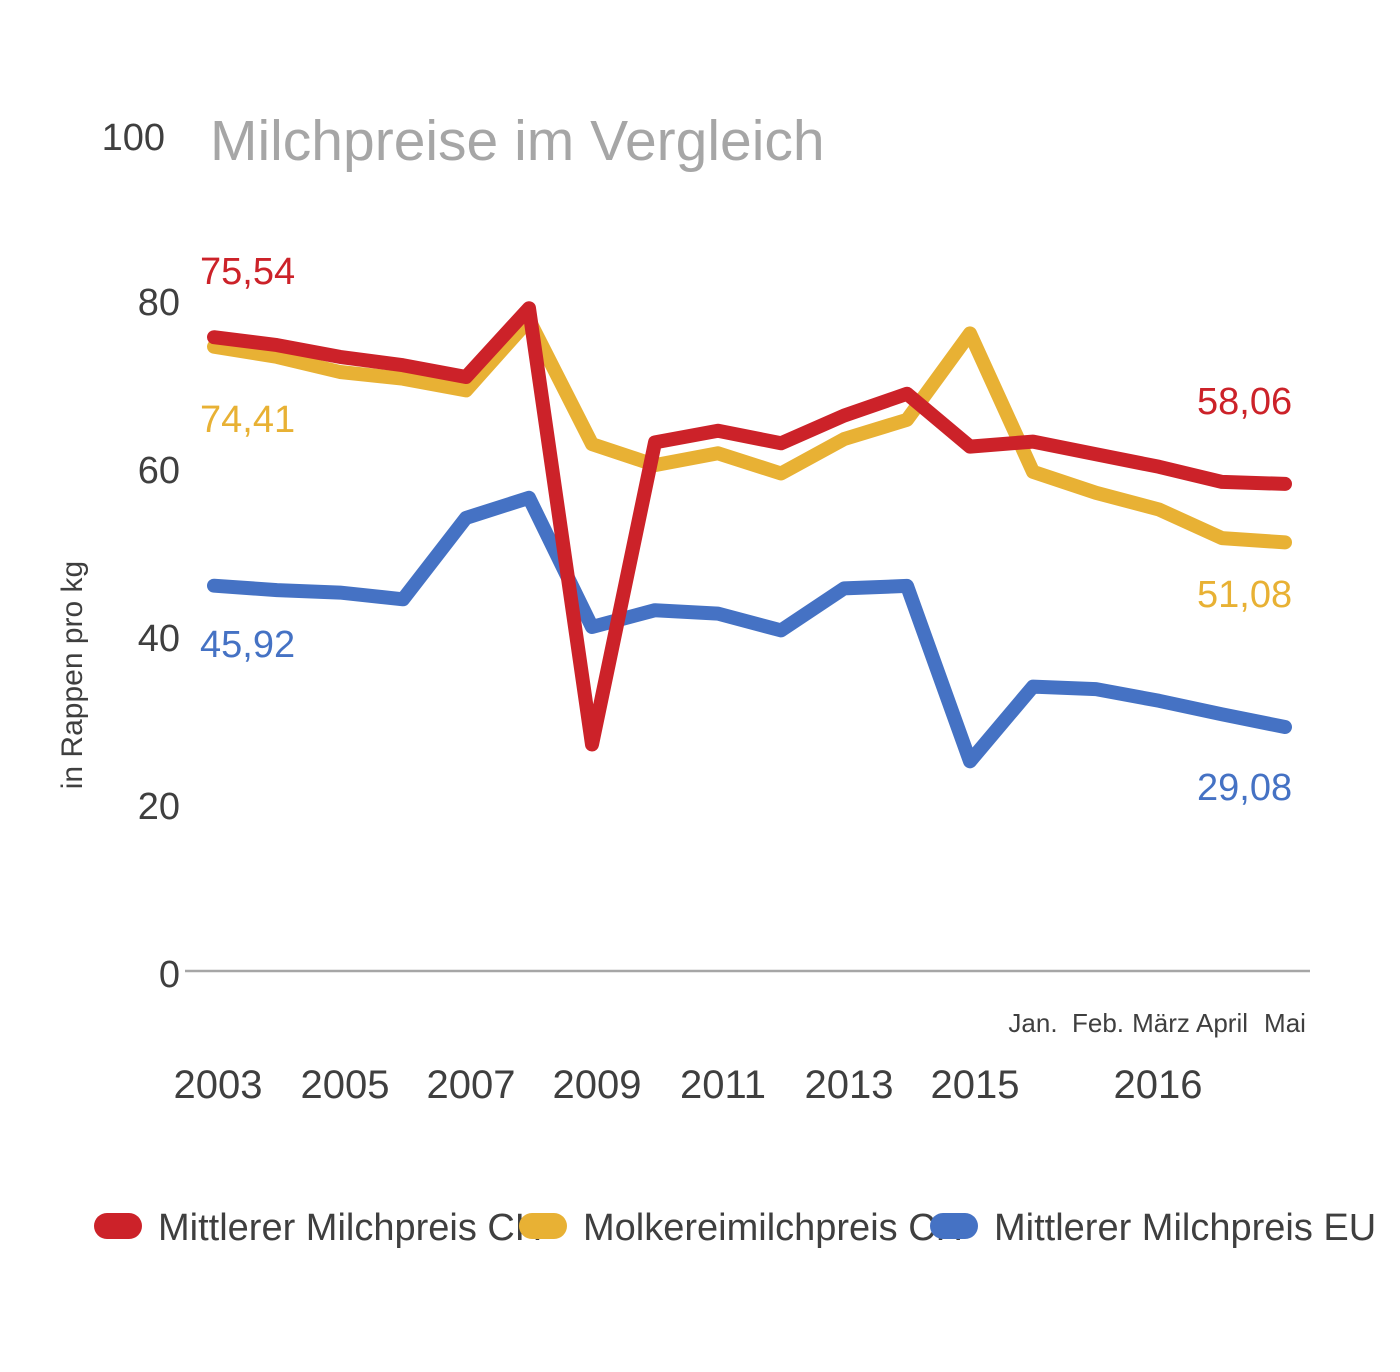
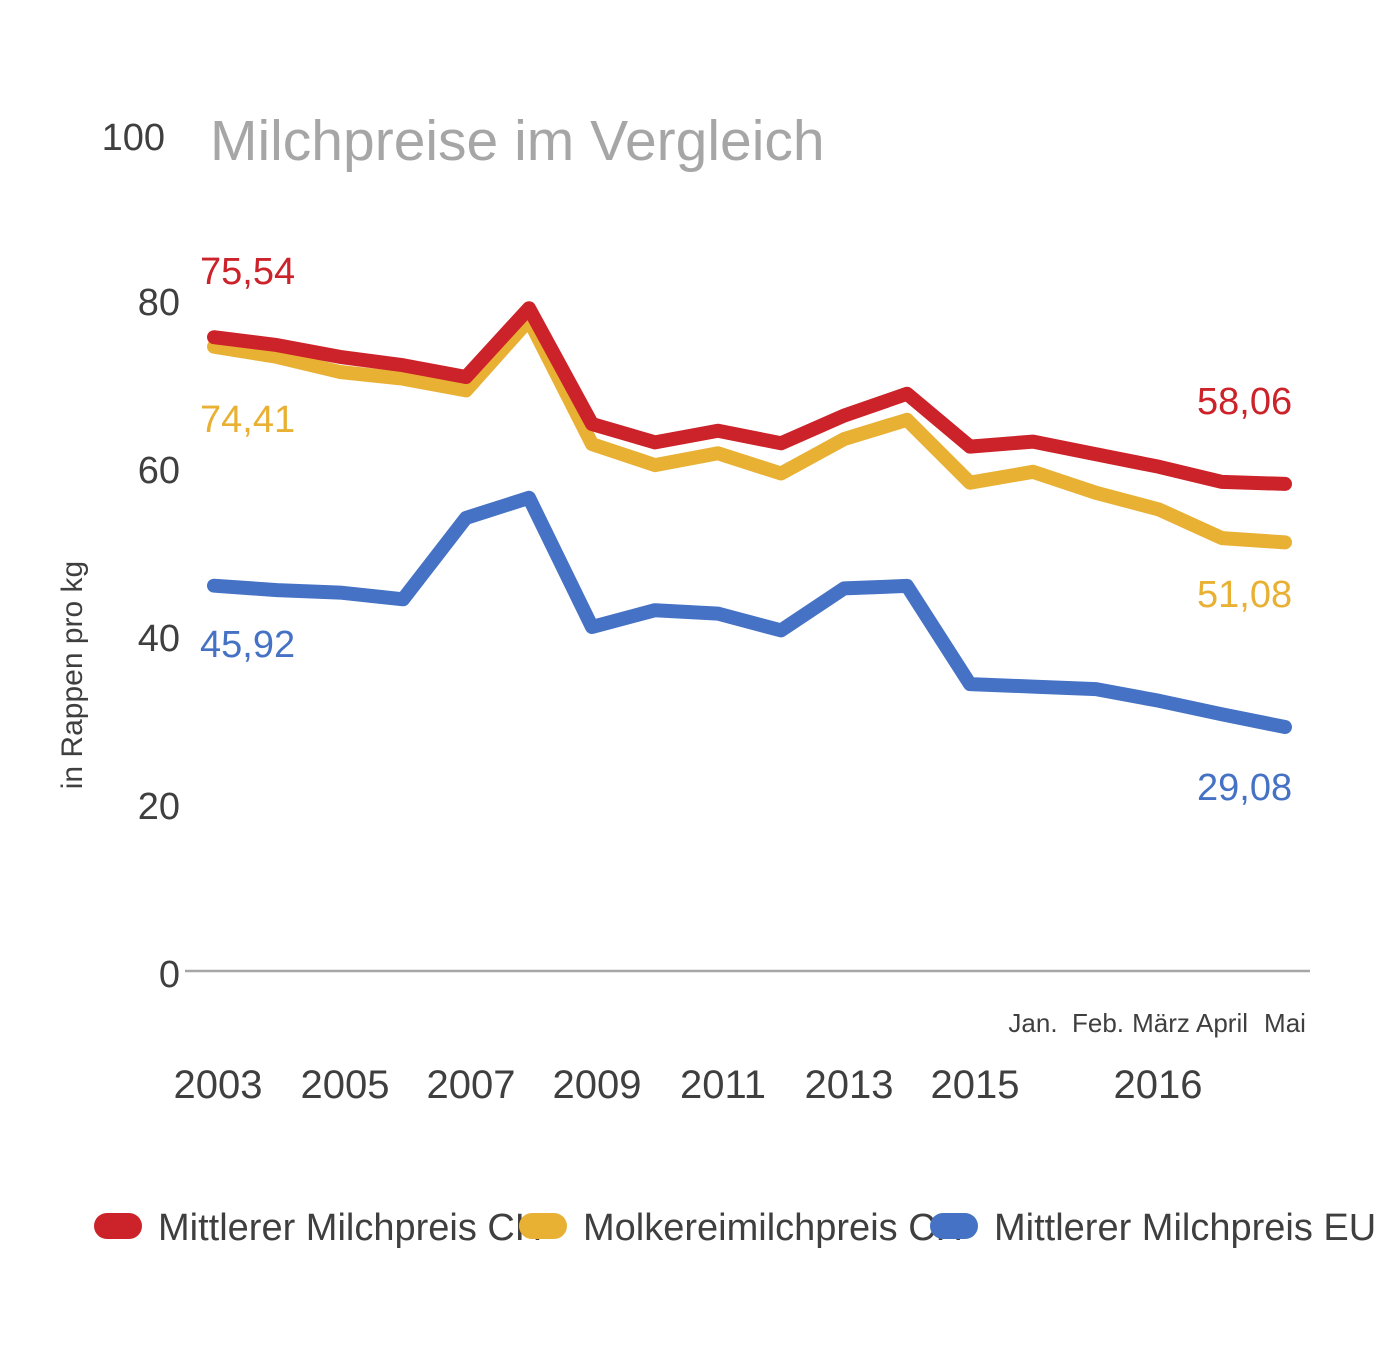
Mittlerer Milchpreis CH/2009: 27 -> 65
Molkereimilchpreis CH/2015: 76 -> 58
Mittlerer Milchpreis EU/2015: 25 -> 34
